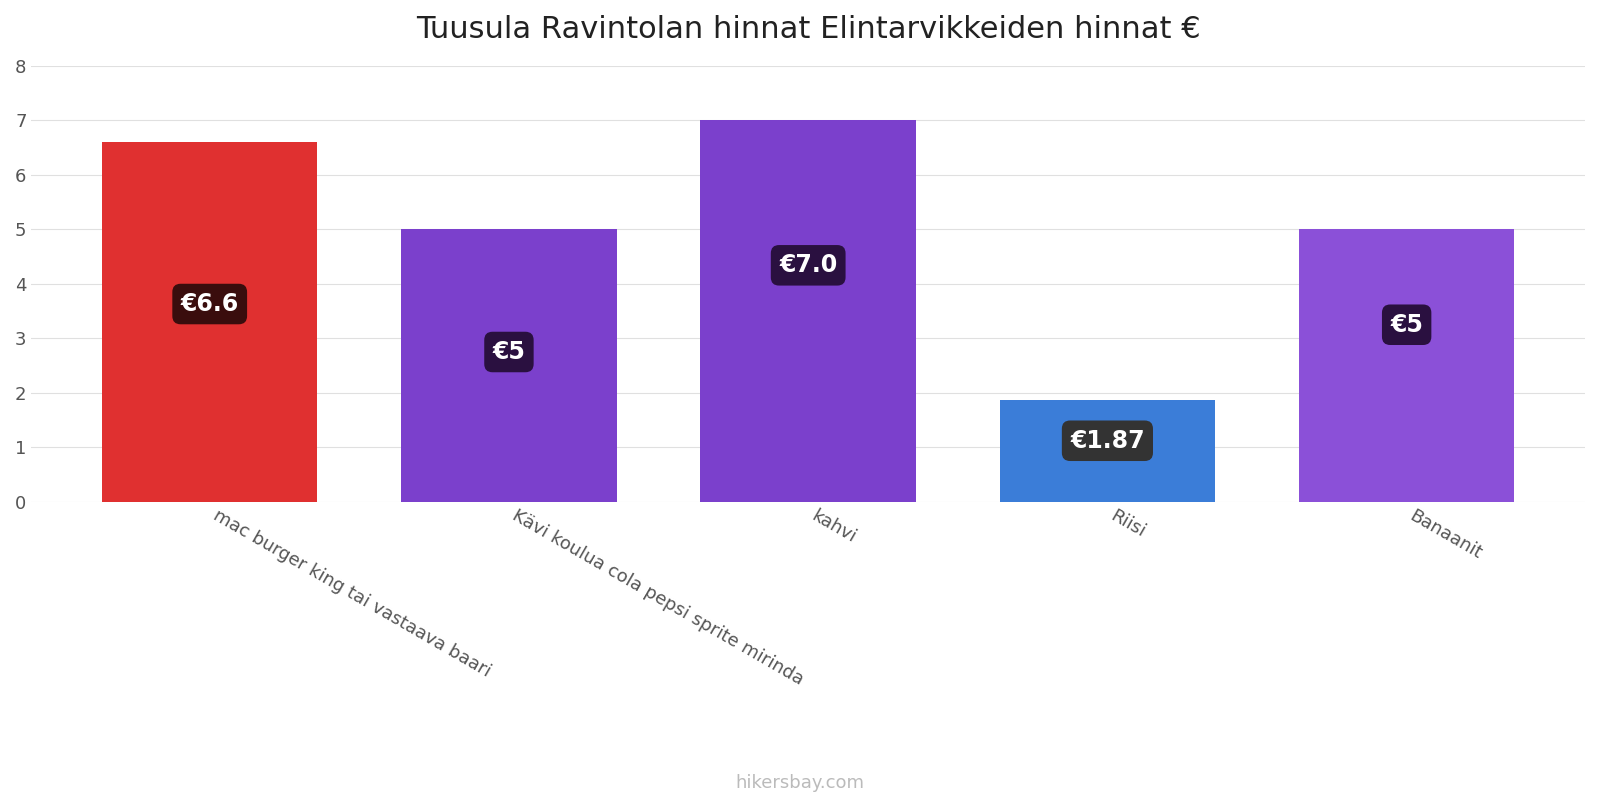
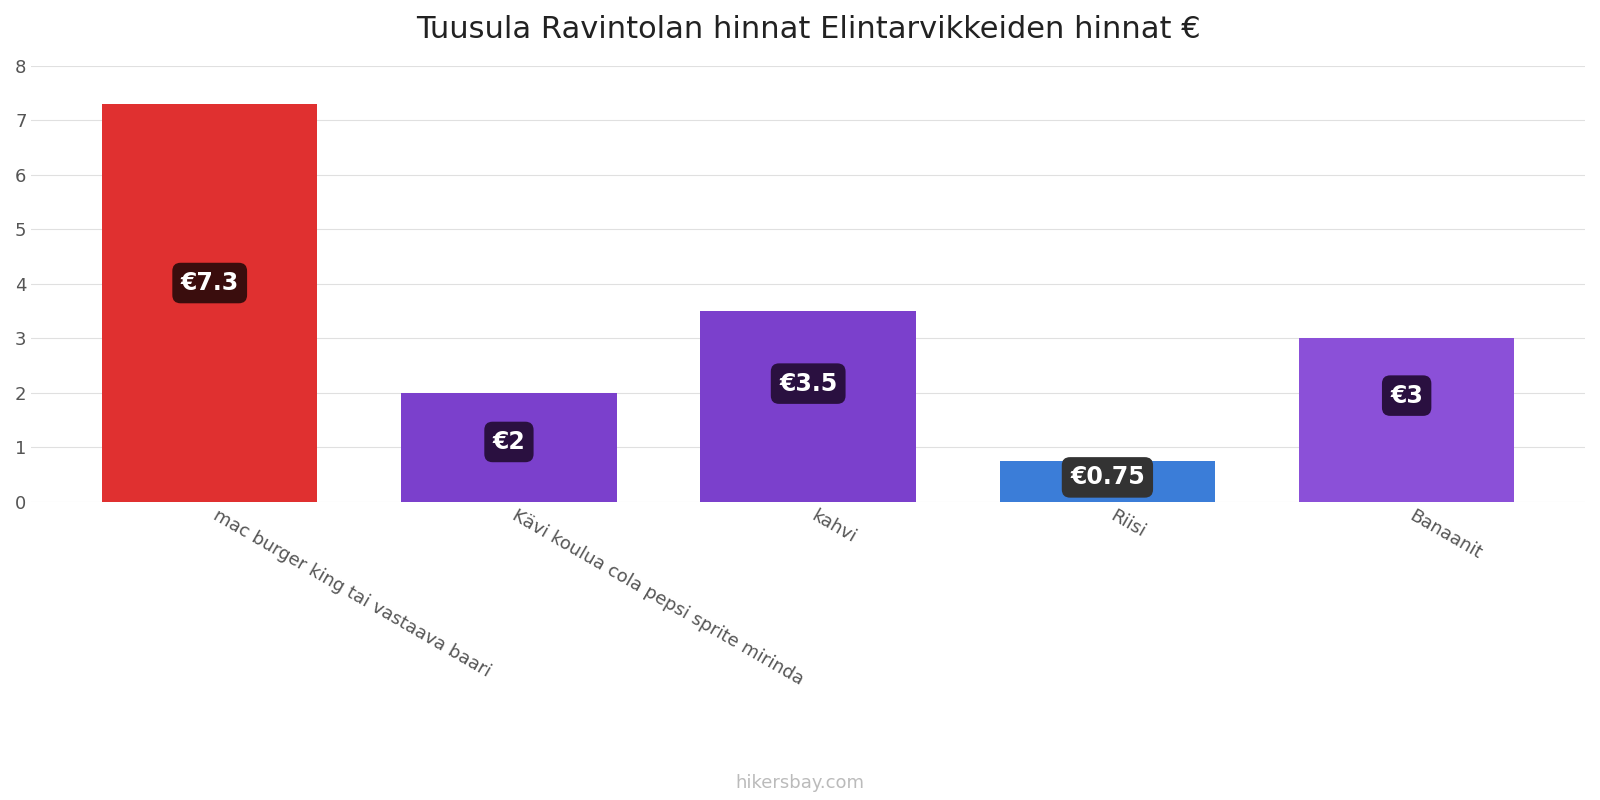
mac burger king tai vastaava baari: €6.6 -> €7.3
Kävi koulua cola pepsi sprite mirinda: €5 -> €2
kahvi: €7.0 -> €3.5
Riisi: €1.87 -> €0.75
Banaanit: €5 -> €3
